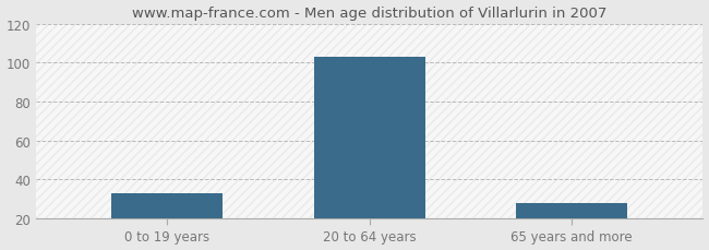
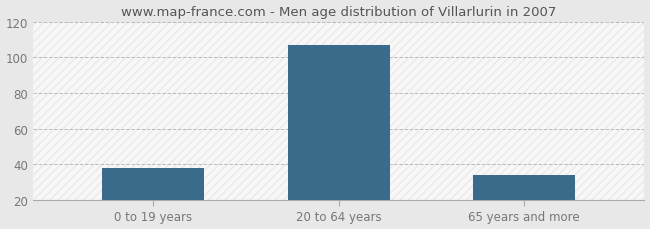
0 to 19 years: 33 -> 38
20 to 64 years: 103 -> 107
65 years and more: 28 -> 34
